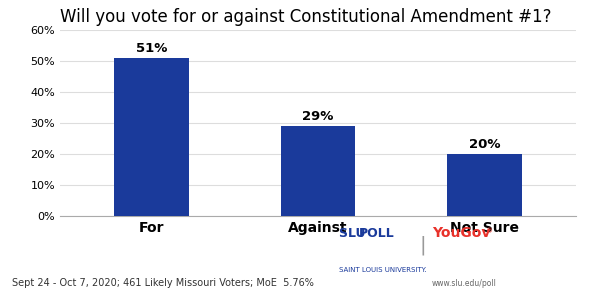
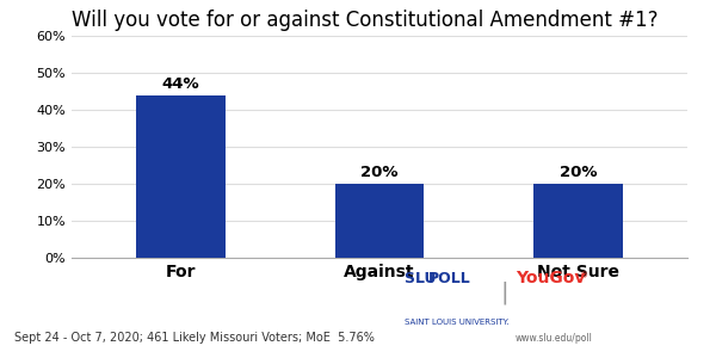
For: 51% -> 44%
Against: 29% -> 20%
